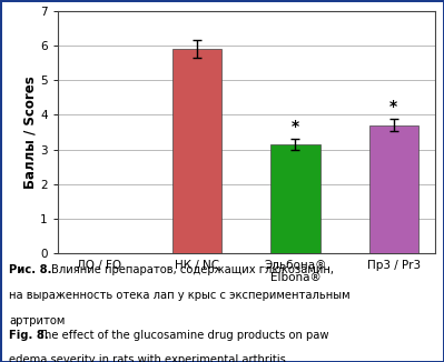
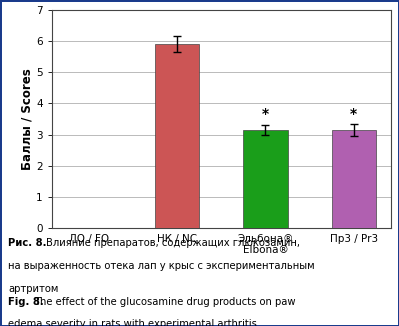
Пр3 / Pr3: 3.70 -> 3.15
